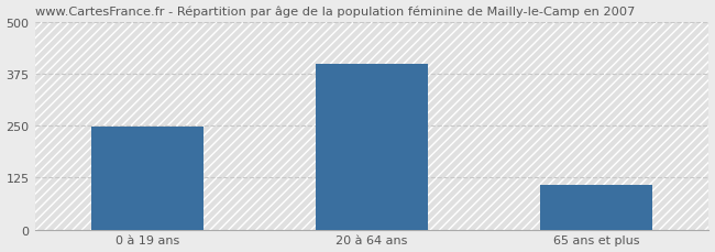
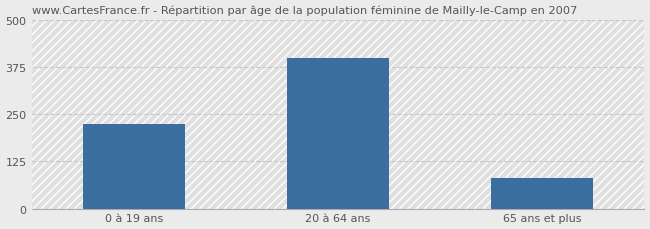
0 à 19 ans: 248 -> 225
65 ans et plus: 107 -> 80
